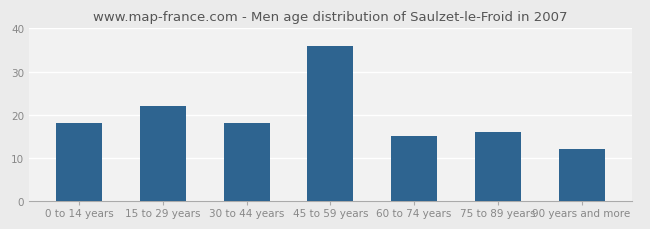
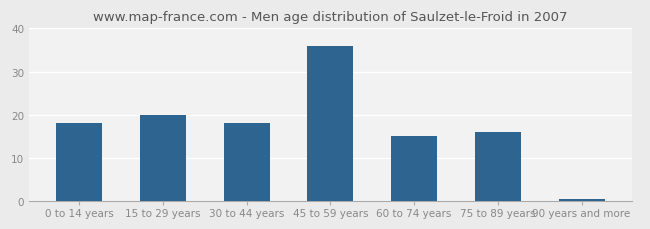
15 to 29 years: 22.0 -> 20.0
90 years and more: 12.0 -> 0.5
